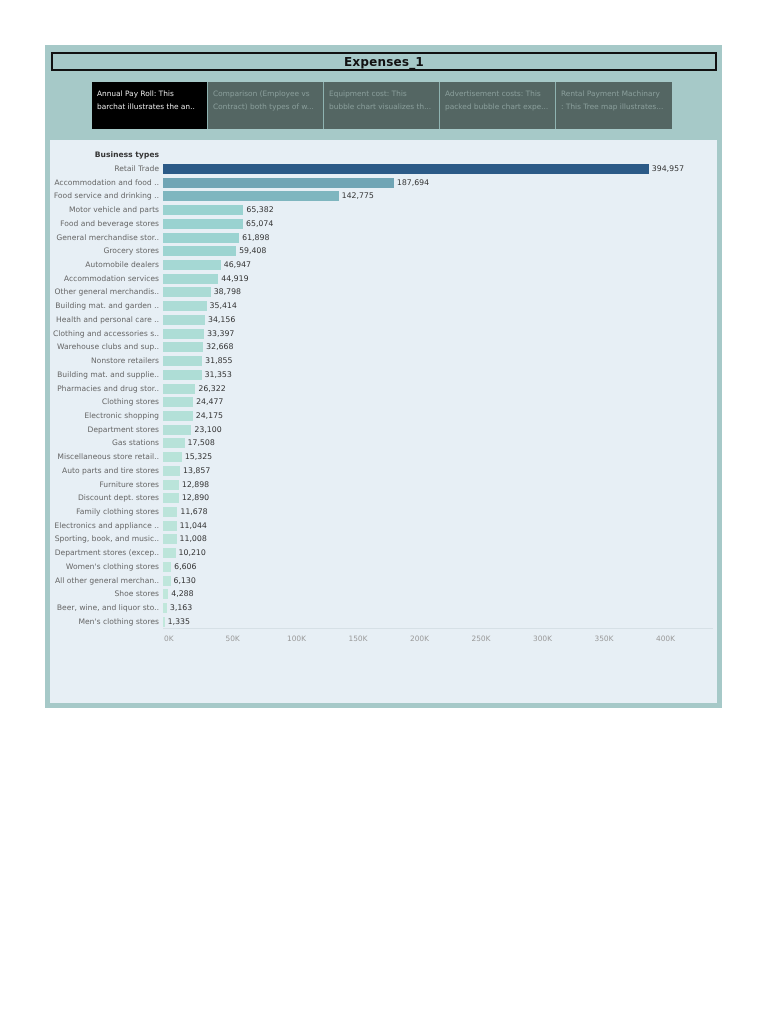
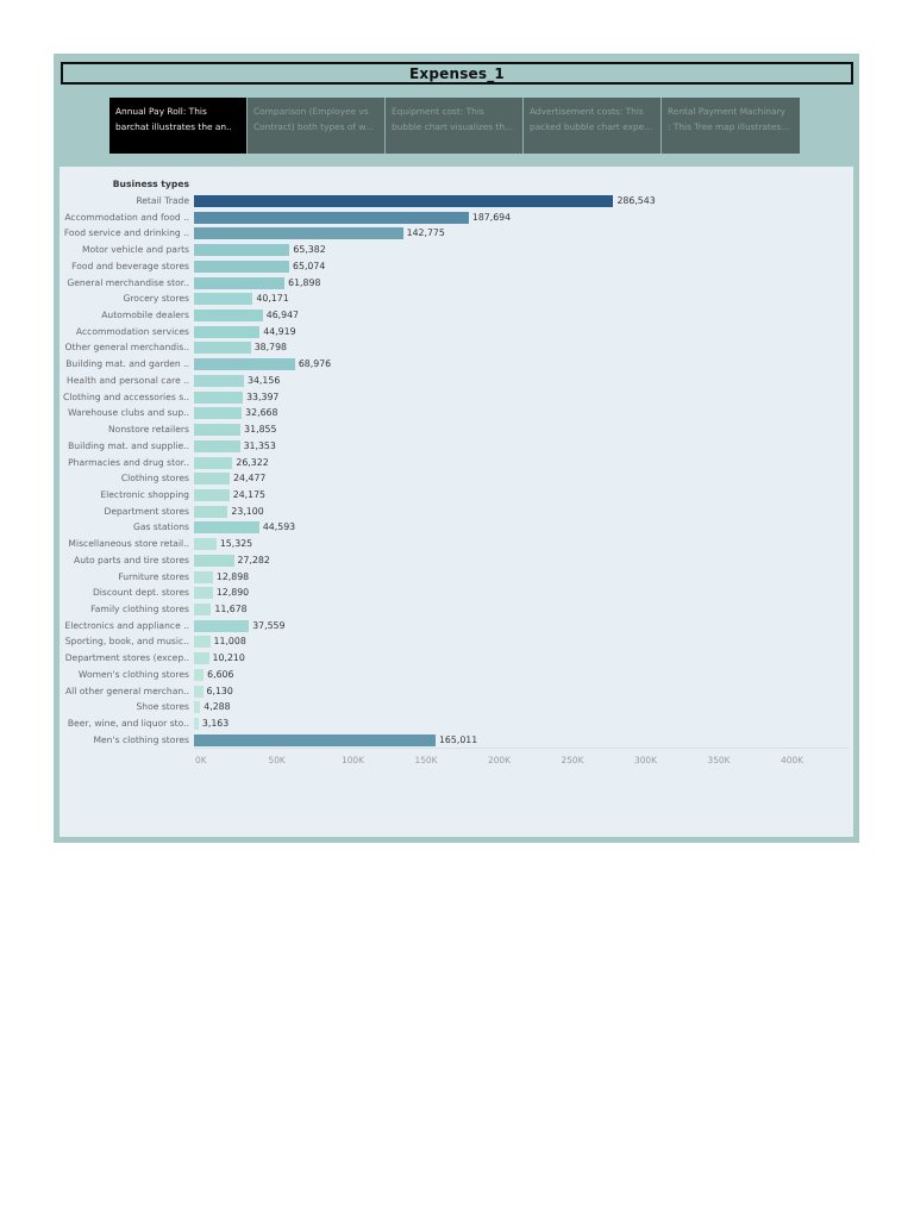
Retail Trade: 394,957 -> 286,543
Grocery stores: 59,408 -> 40,171
Building mat. and garden ..: 35,414 -> 68,976
Gas stations: 17,508 -> 44,593
Auto parts and tire stores: 13,857 -> 27,282
Electronics and appliance ..: 11,044 -> 37,559
Men's clothing stores: 1,335 -> 165,011
